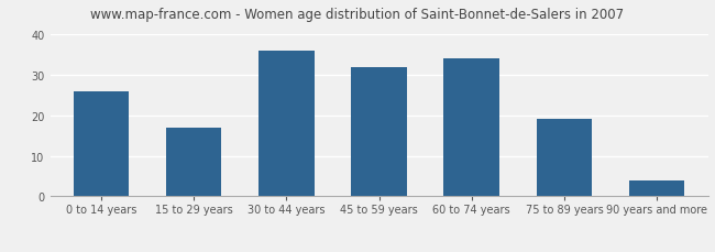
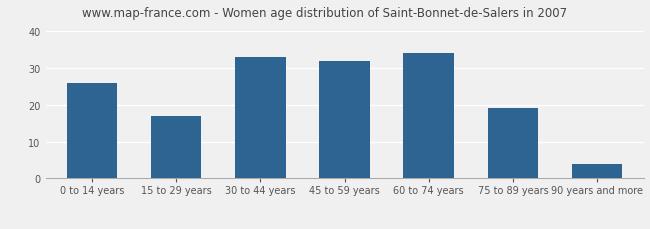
30 to 44 years: 36 -> 33
